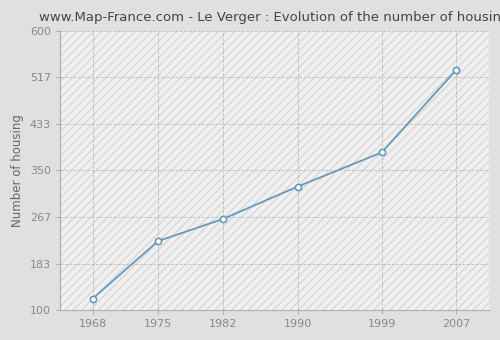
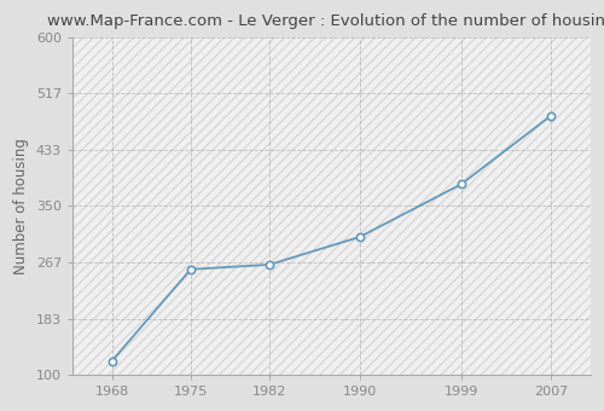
1975: 223 -> 256
1990: 321 -> 304
2007: 530 -> 484
